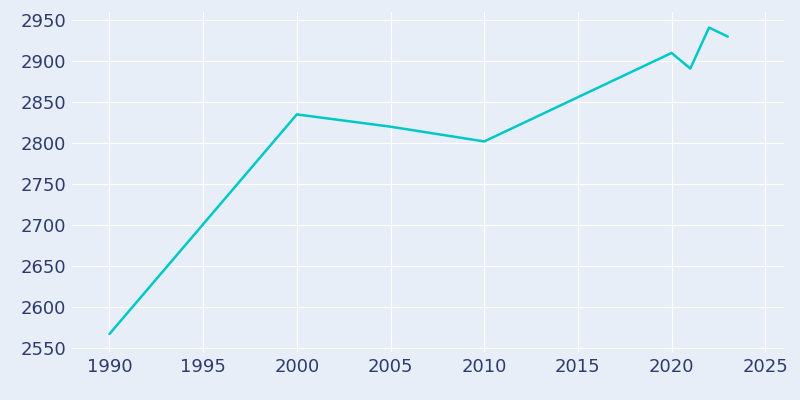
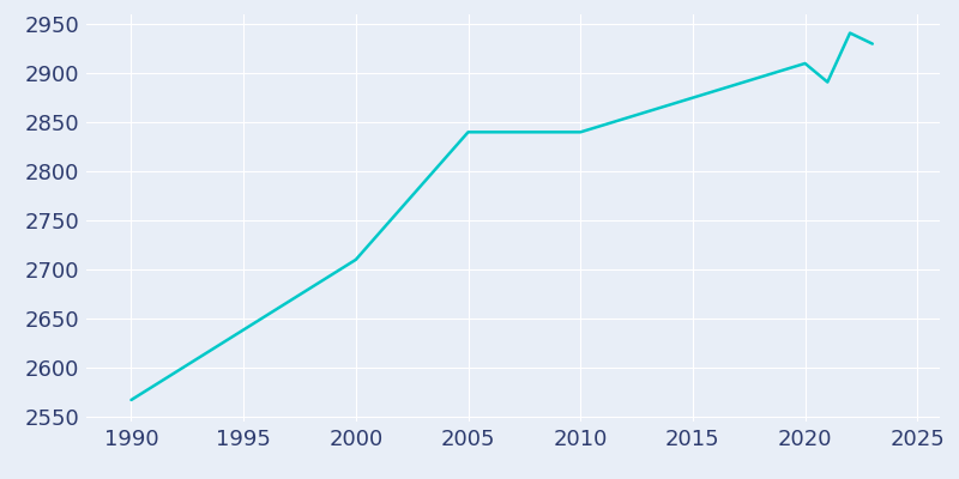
2000: 2835 -> 2710
2005: 2820 -> 2840
2010: 2802 -> 2840
